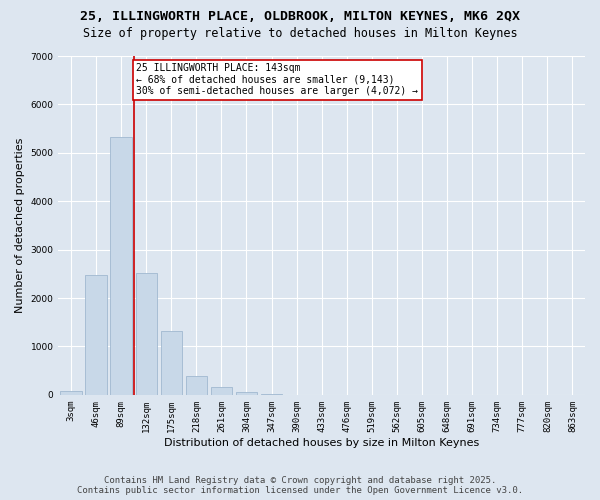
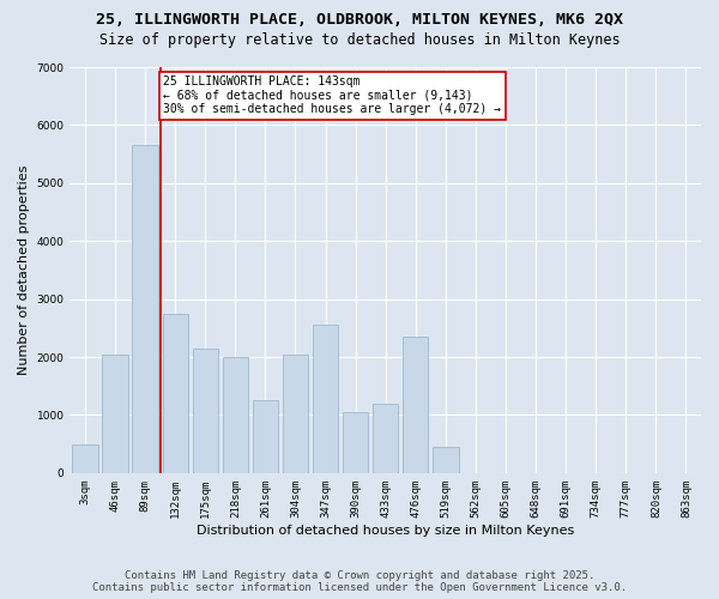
3sqm: 80 -> 500
46sqm: 2480 -> 2050
89sqm: 5320 -> 5650
132sqm: 2520 -> 2750
175sqm: 1320 -> 2150
218sqm: 380 -> 2000
261sqm: 170 -> 1250
304sqm: 60 -> 2050
347sqm: 10 -> 2550
390sqm: 0 -> 1050
433sqm: 0 -> 1200
476sqm: 0 -> 2350
519sqm: 0 -> 450
